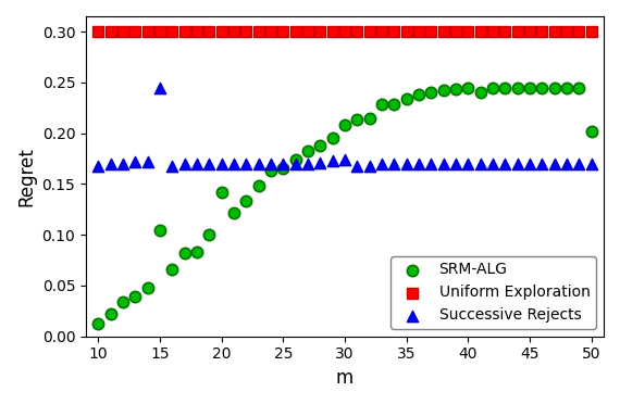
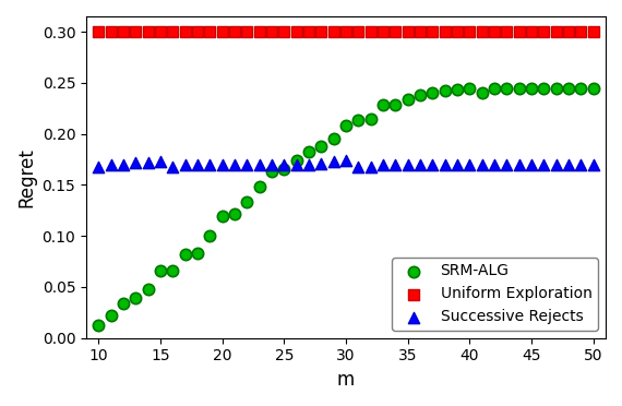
SRM-ALG/15: 0.104 -> 0.066
Successive Rejects/15: 0.244 -> 0.173
SRM-ALG/20: 0.142 -> 0.119
SRM-ALG/50: 0.202 -> 0.244
